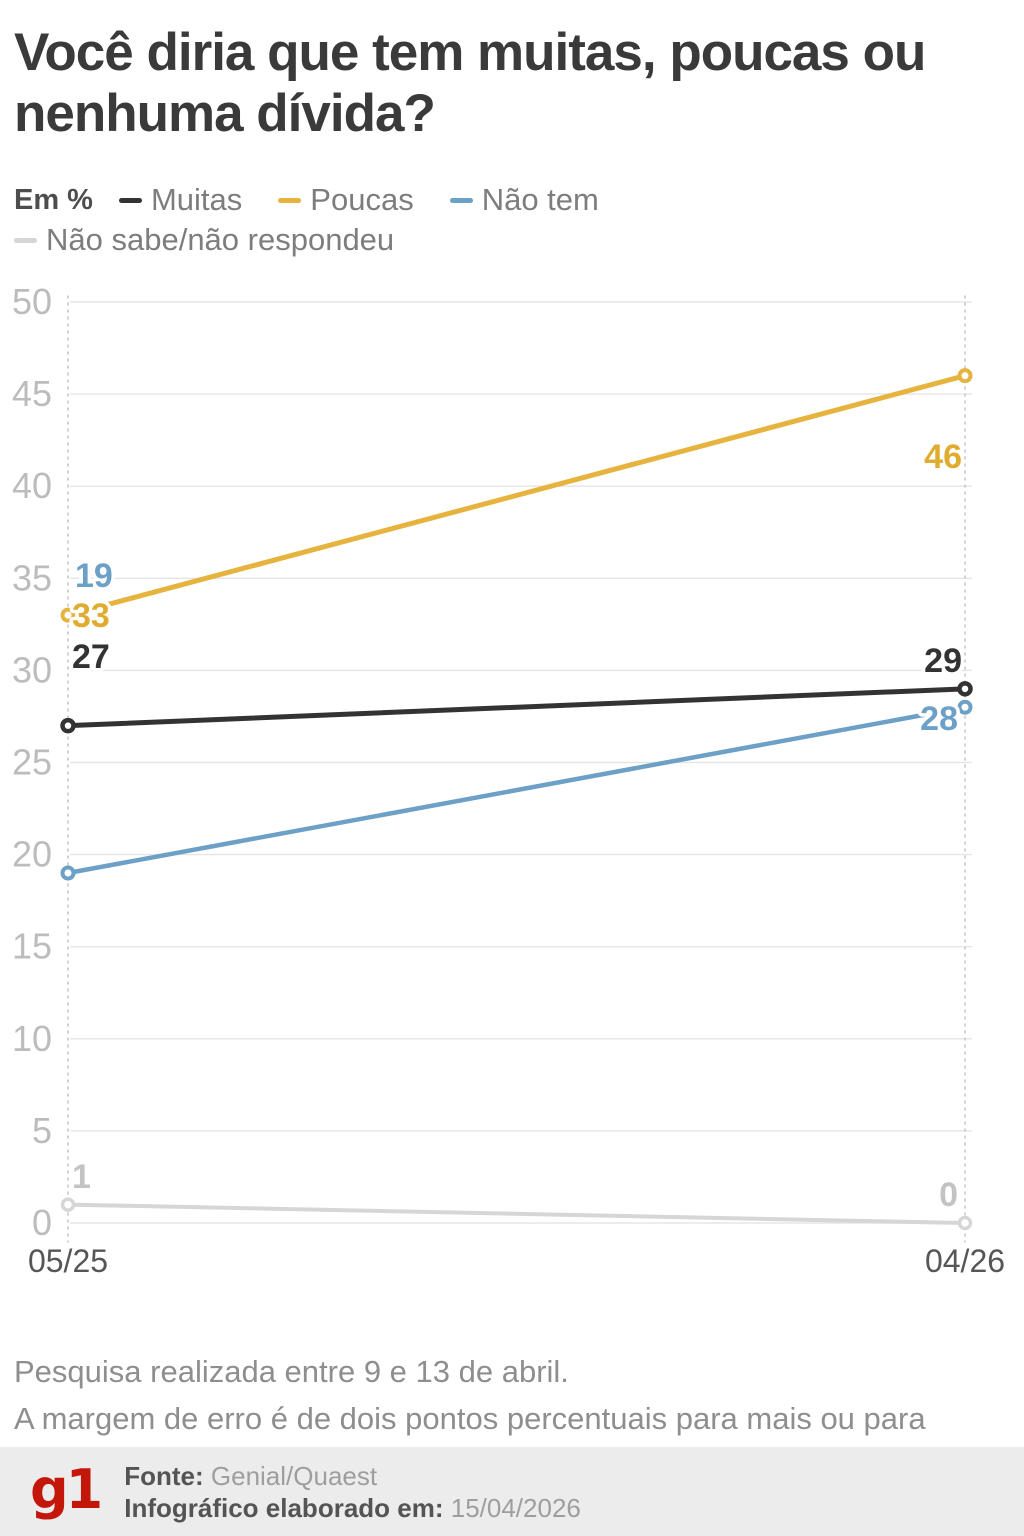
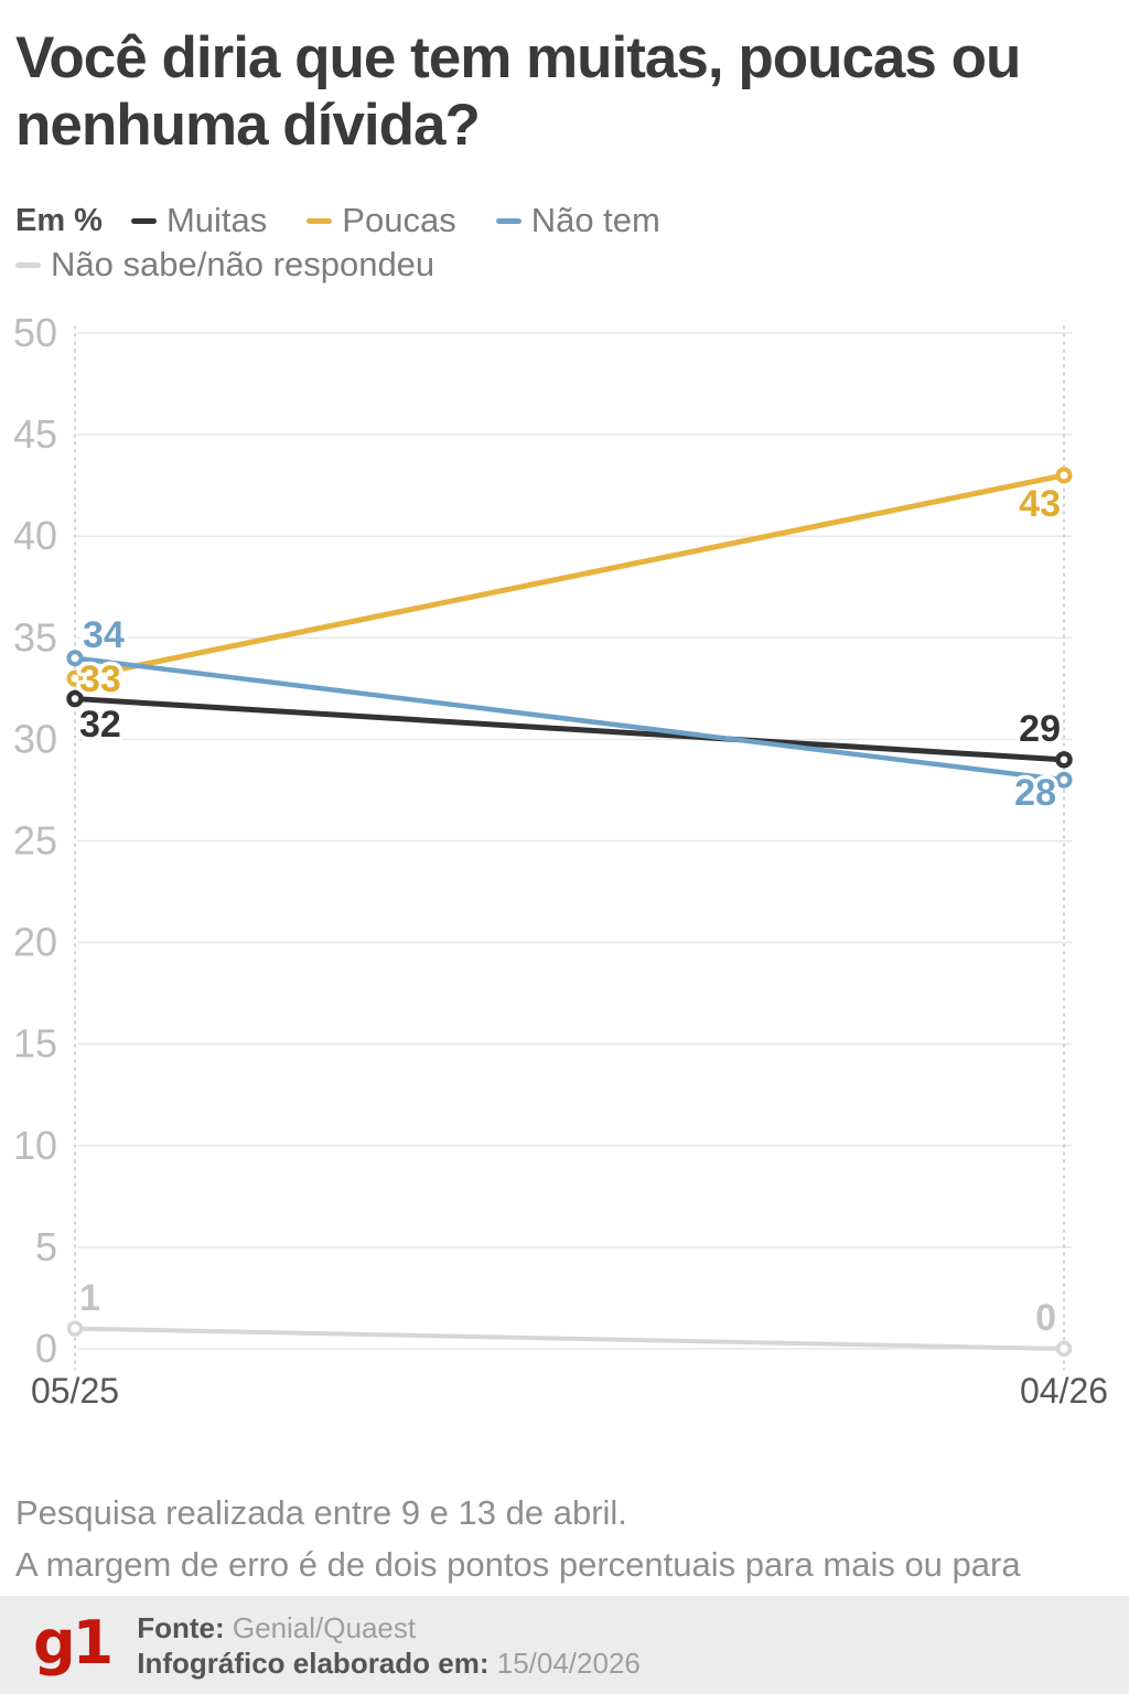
Muitas/05/25: 27 -> 32
Não tem/05/25: 19 -> 34
Poucas/04/26: 46 -> 43
